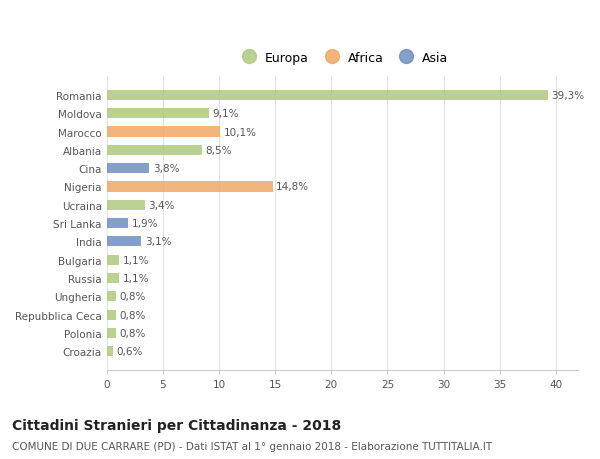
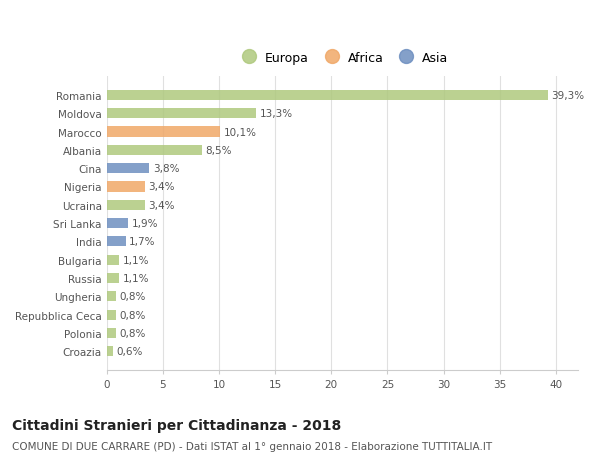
Moldova: 9,1% -> 13,3%
Nigeria: 14,8% -> 3,4%
India: 3,1% -> 1,7%
